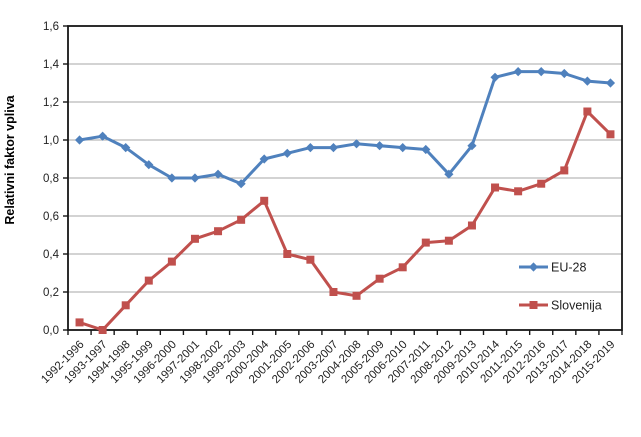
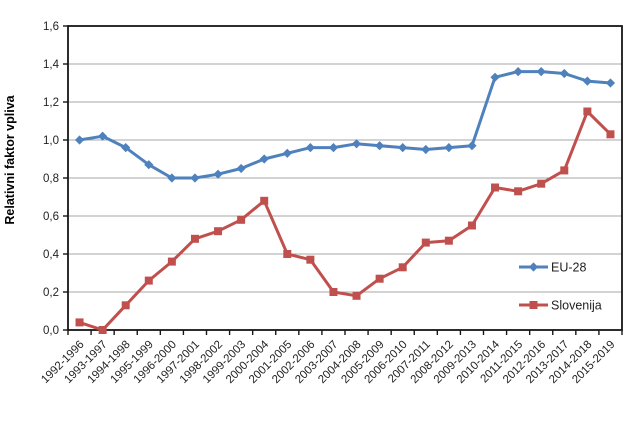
EU-28/1999-2003: 0,77 -> 0,85
EU-28/2008-2012: 0,82 -> 0,96
